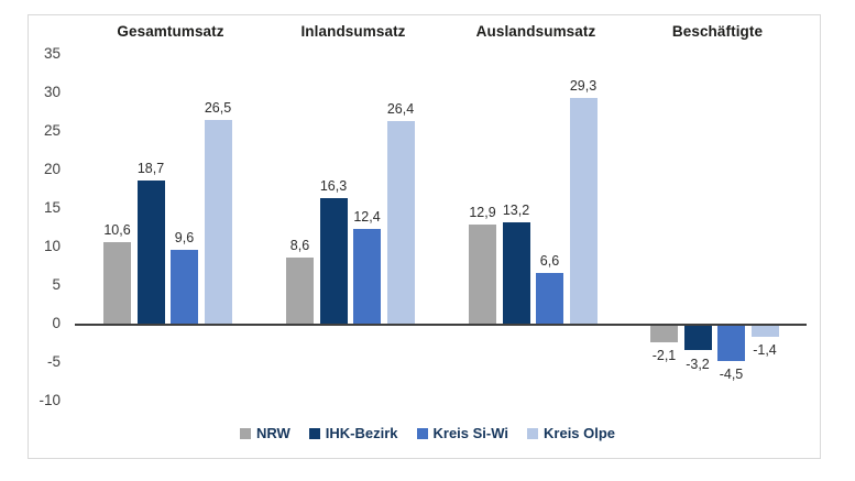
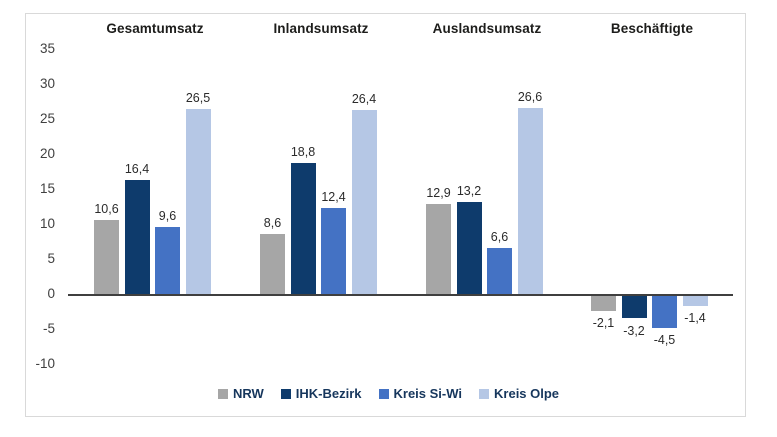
IHK-Bezirk/Gesamtumsatz: 18,7 -> 16,4
IHK-Bezirk/Inlandsumsatz: 16,3 -> 18,8
Kreis Olpe/Auslandsumsatz: 29,3 -> 26,6
